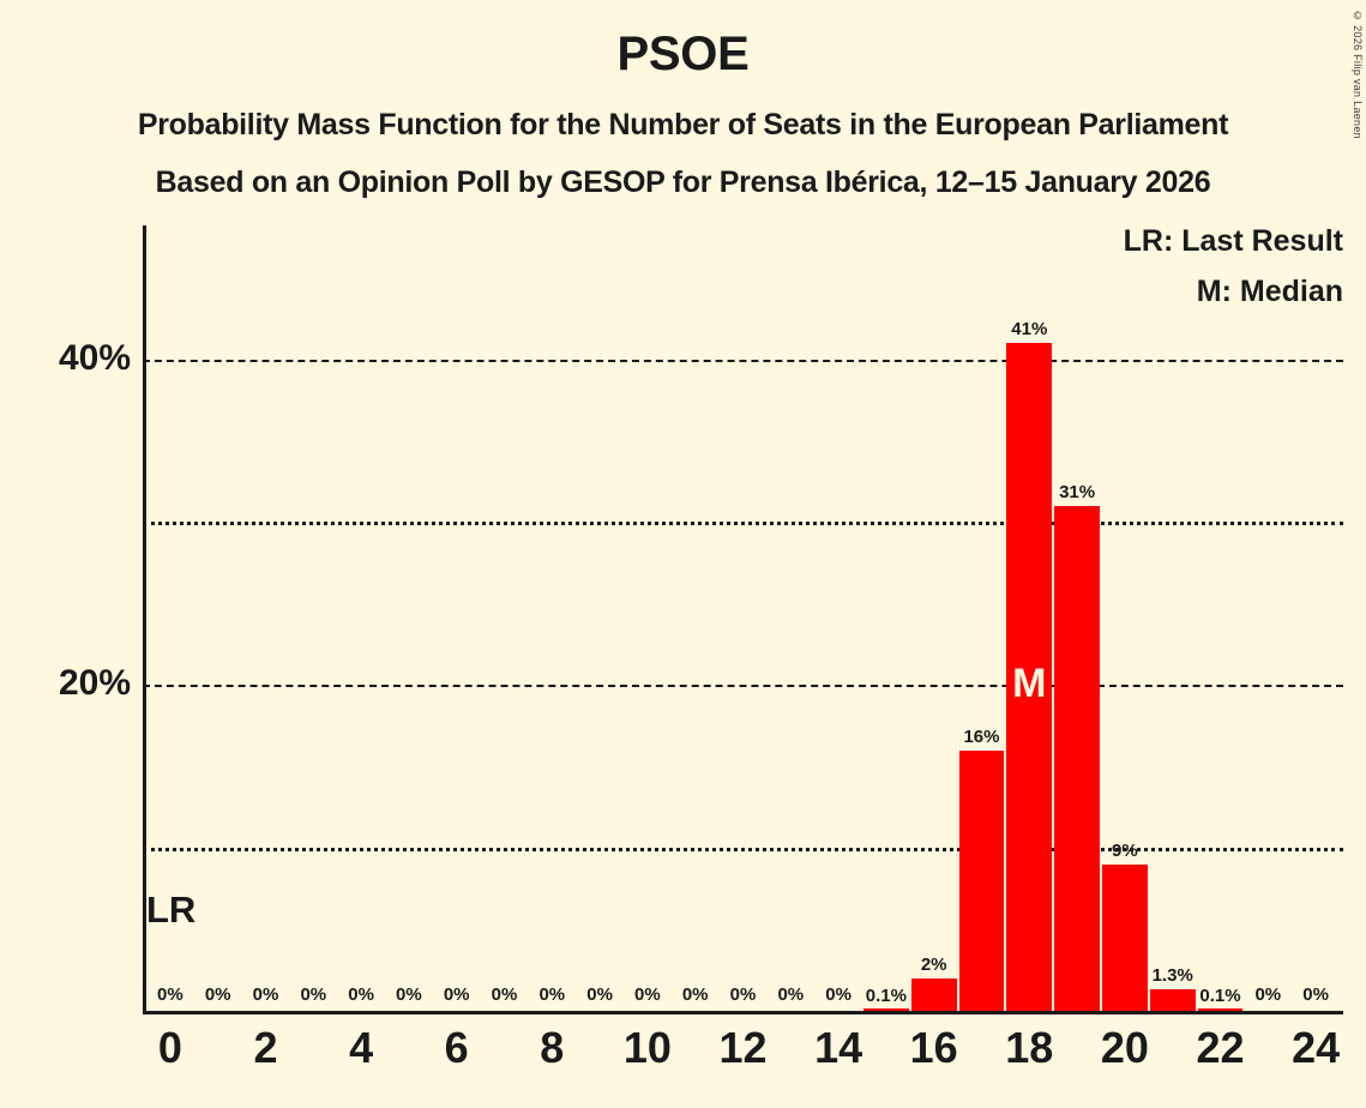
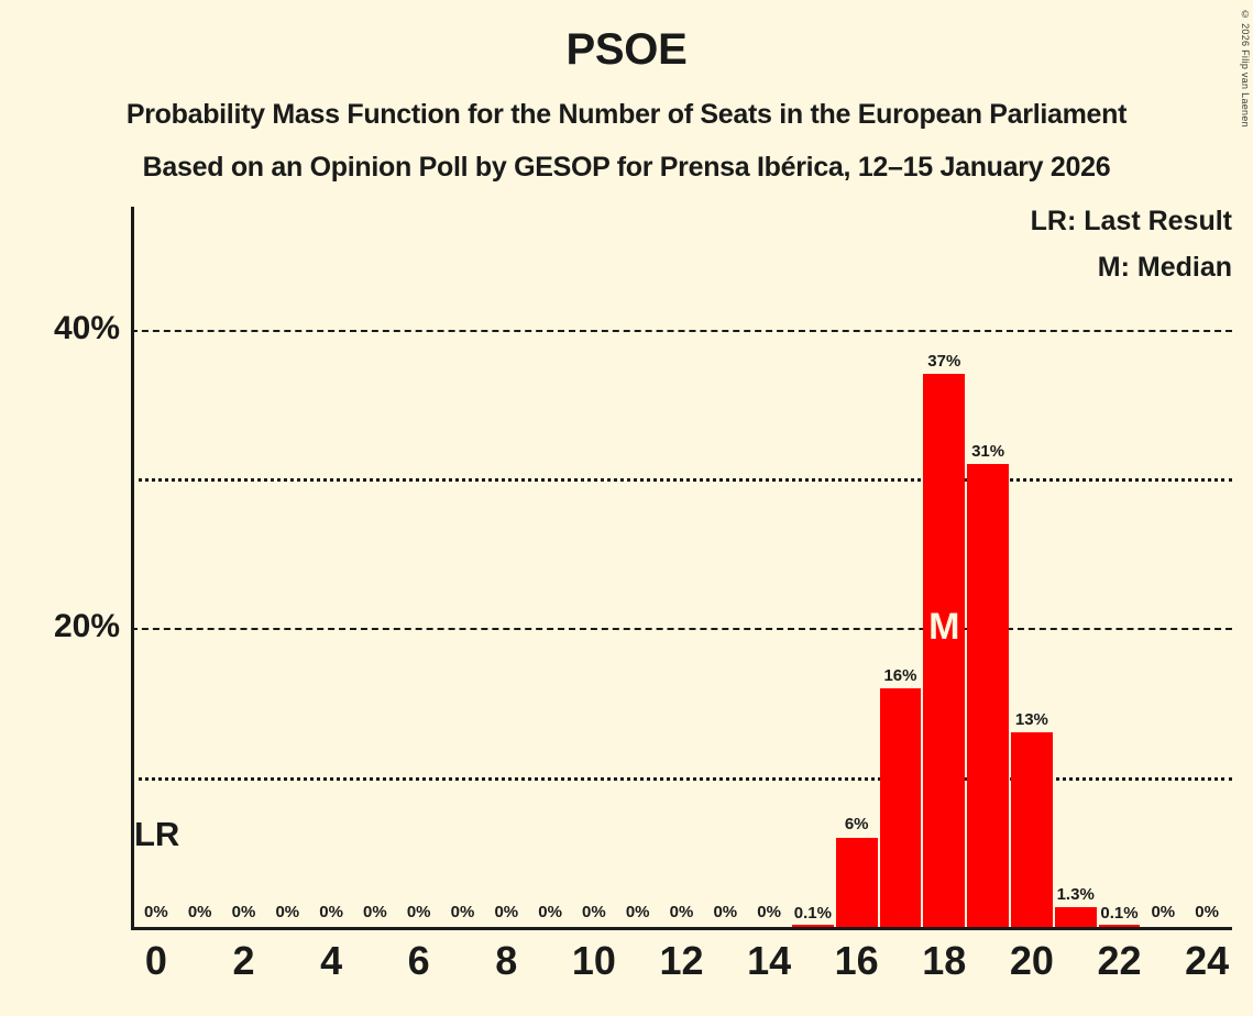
16: 2% -> 6%
18: 41% -> 37%
20: 9% -> 13%
